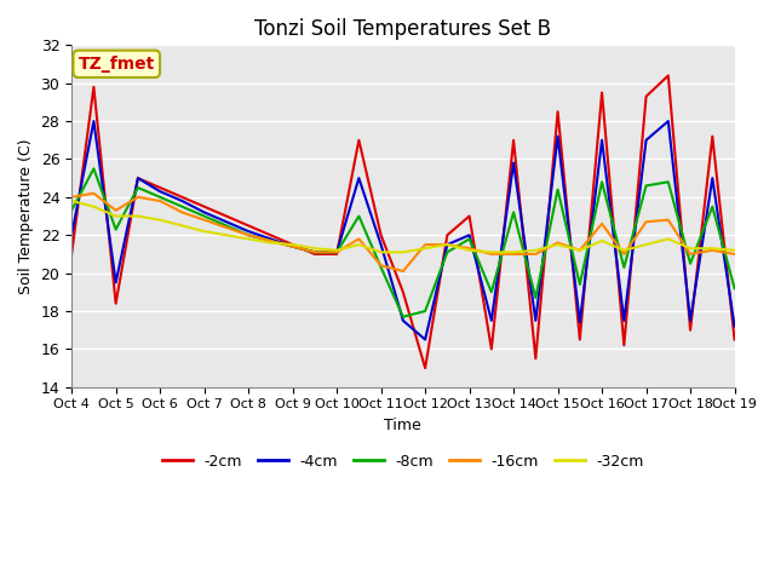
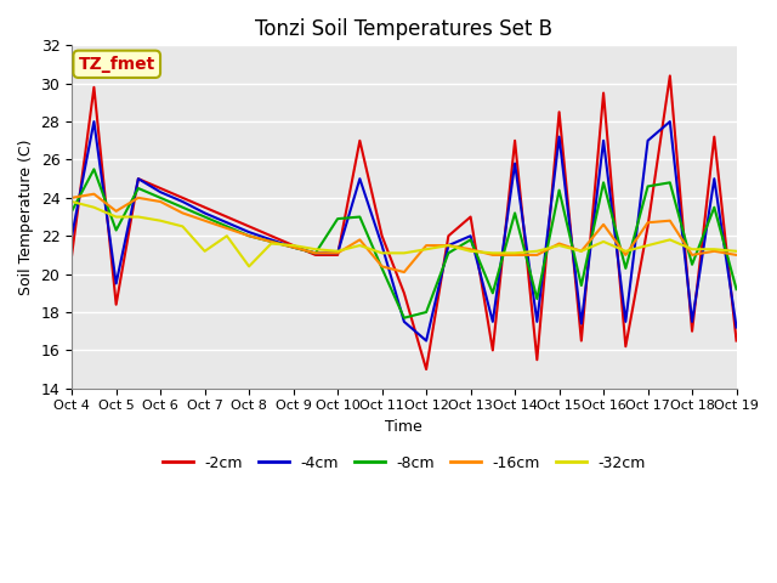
-32cm/Oct 7: 22.2 -> 21.2
-32cm/Oct 8: 21.8 -> 20.4
-8cm/Oct 10: 21.1 -> 22.9
-2cm/Oct 17: 29.3 -> 22.5
